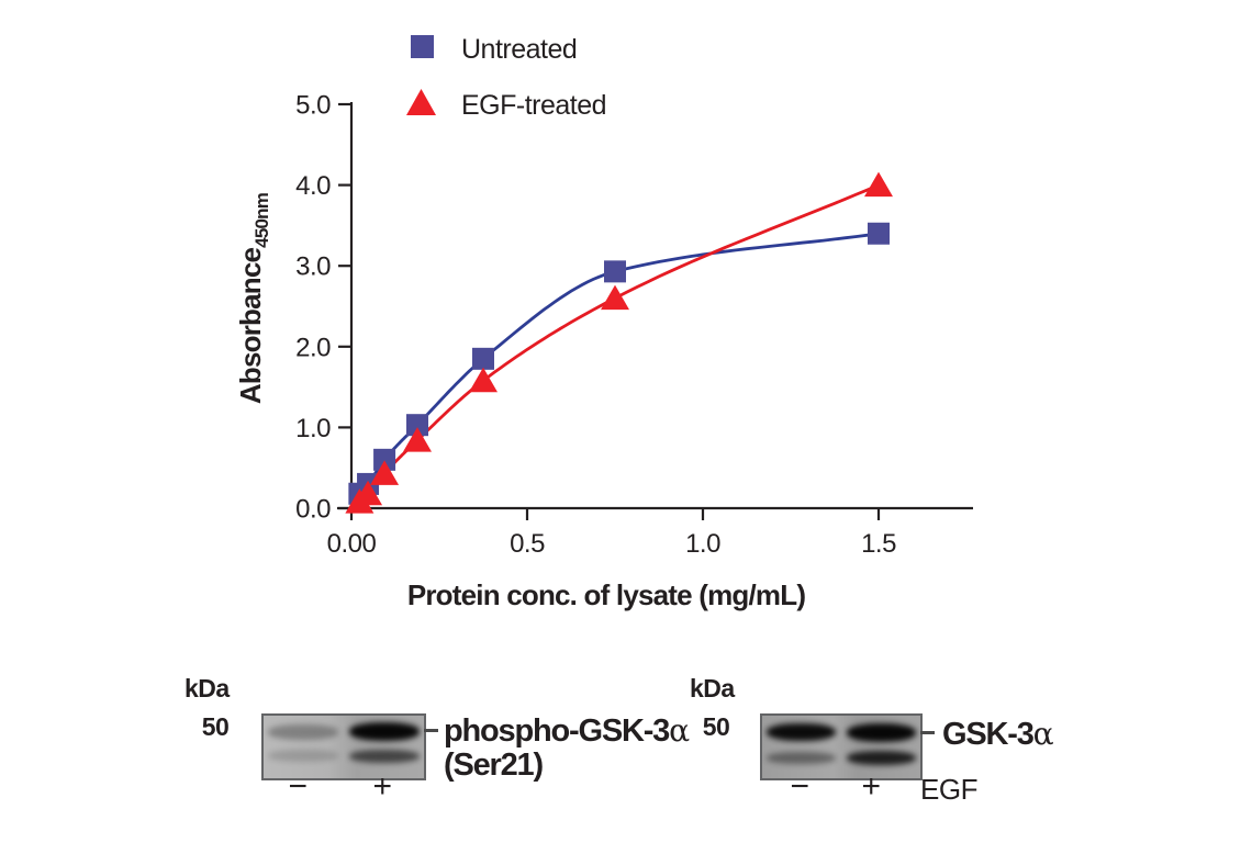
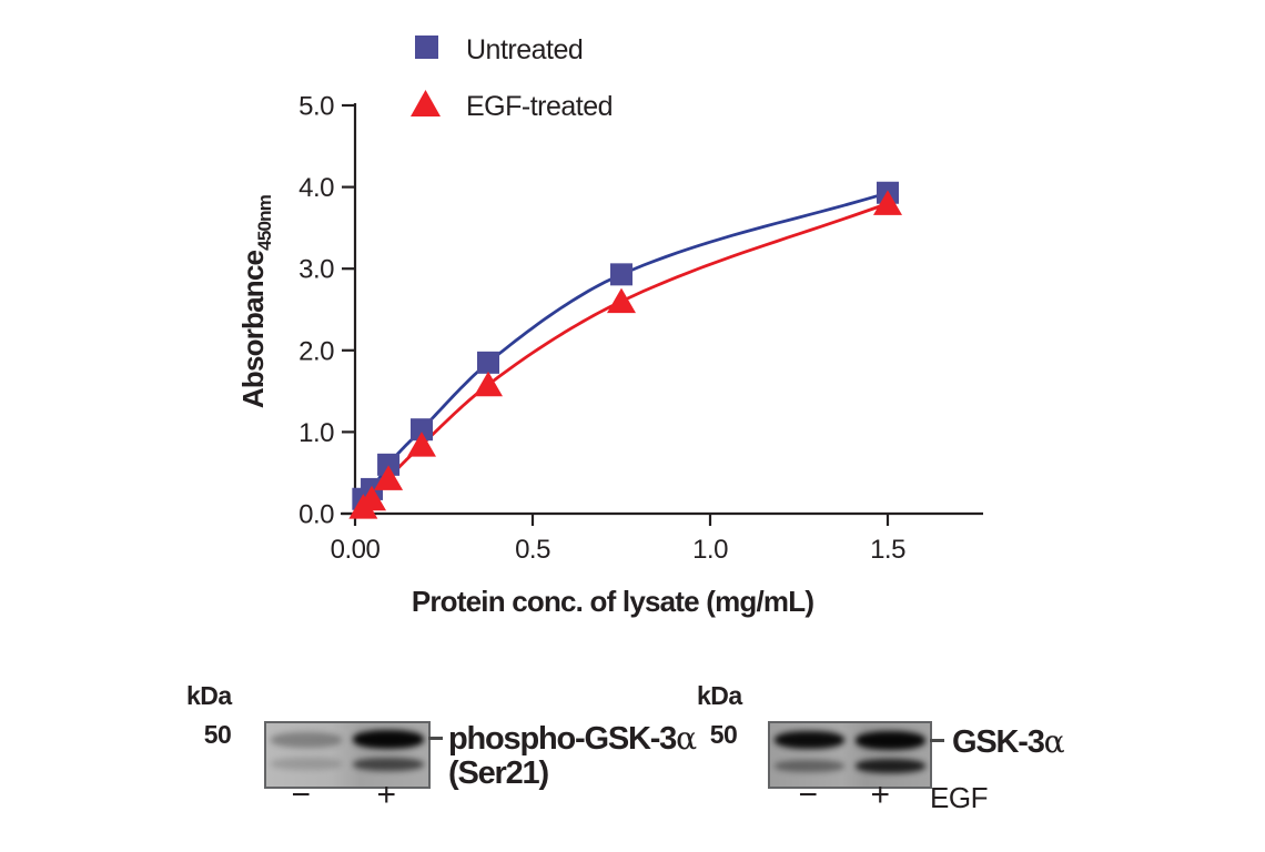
Untreated/1.5: 3.4 -> 3.9
EGF-treated/1.5: 4.0 -> 3.8
